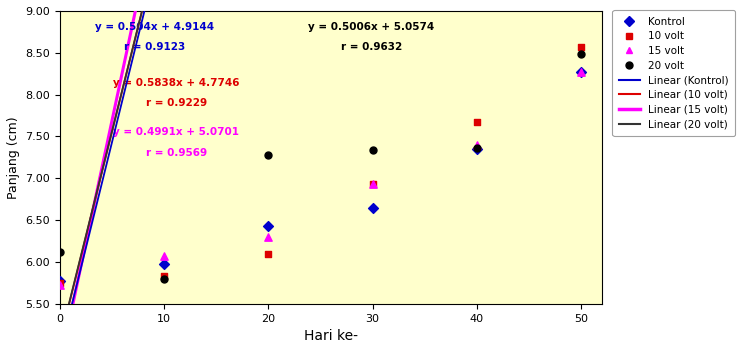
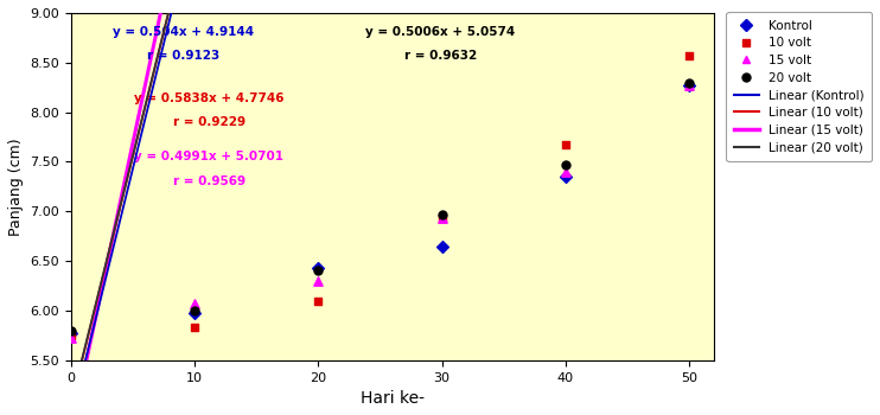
20 volt/0: 6.12 -> 5.80
20 volt/10: 5.80 -> 6.00
20 volt/20: 7.28 -> 6.40
20 volt/30: 7.34 -> 6.97
20 volt/40: 7.36 -> 7.47
20 volt/50: 8.48 -> 8.30
